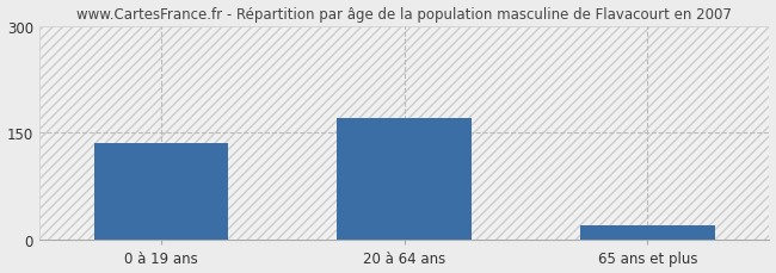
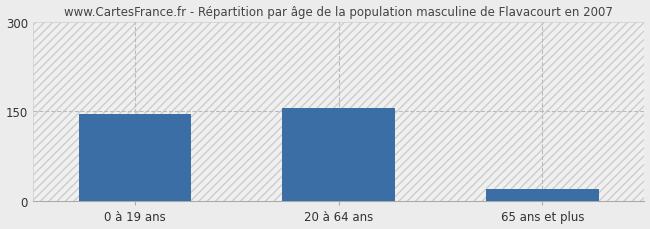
0 à 19 ans: 135 -> 146
20 à 64 ans: 170 -> 156
